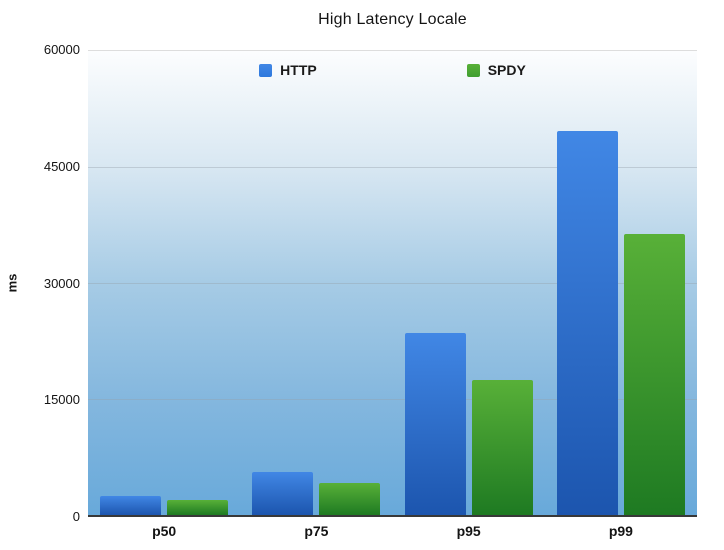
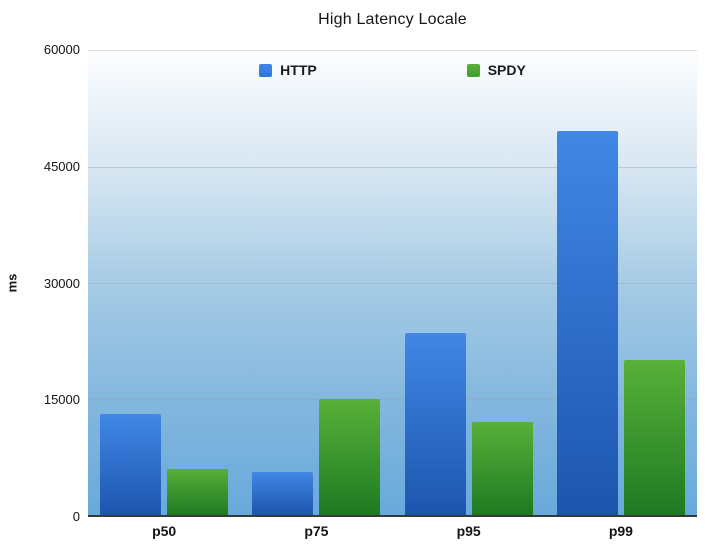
HTTP/p50: 2000 -> 13000
SPDY/p50: 2000 -> 6000
SPDY/p75: 4000 -> 15000
SPDY/p95: 17000 -> 12000
SPDY/p99: 36000 -> 20000
